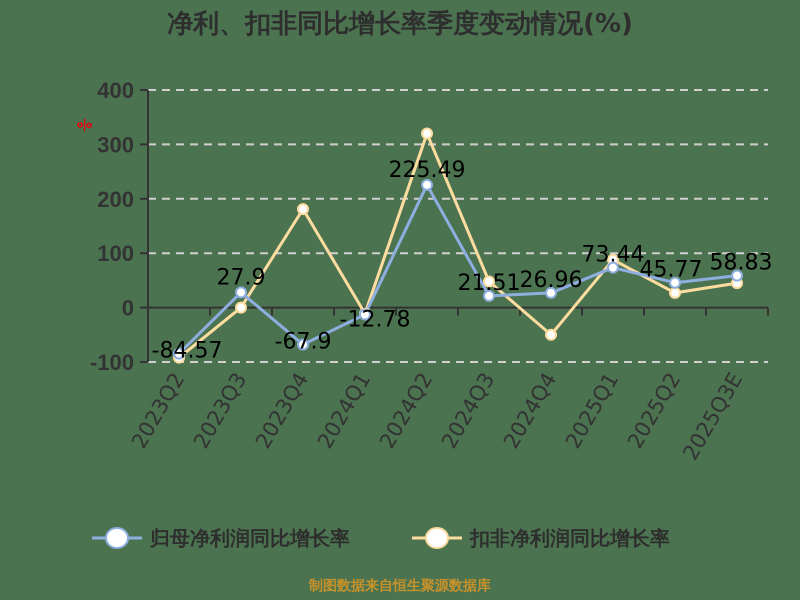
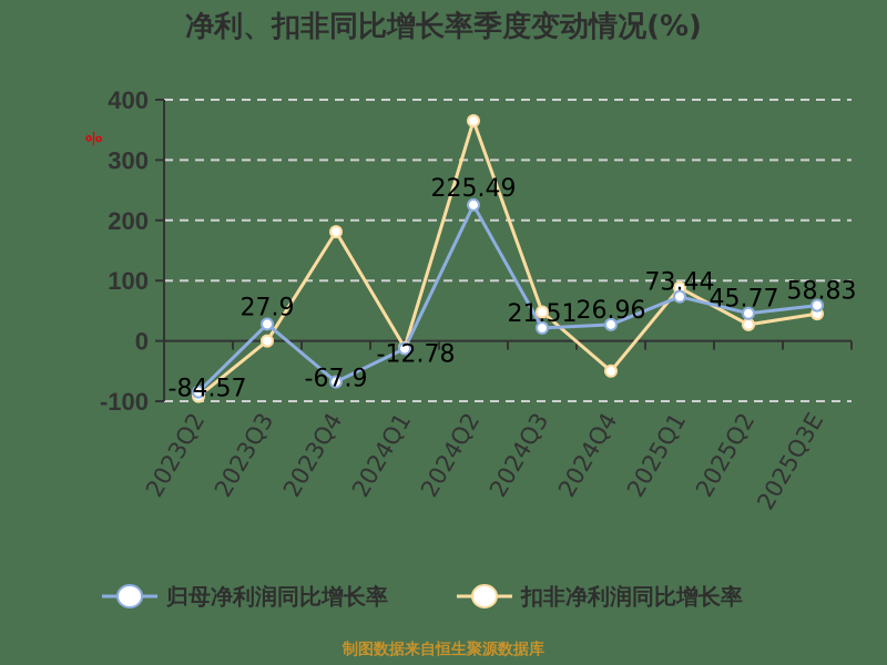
扣非净利润同比增长率/2024Q2: 320 -> 360
